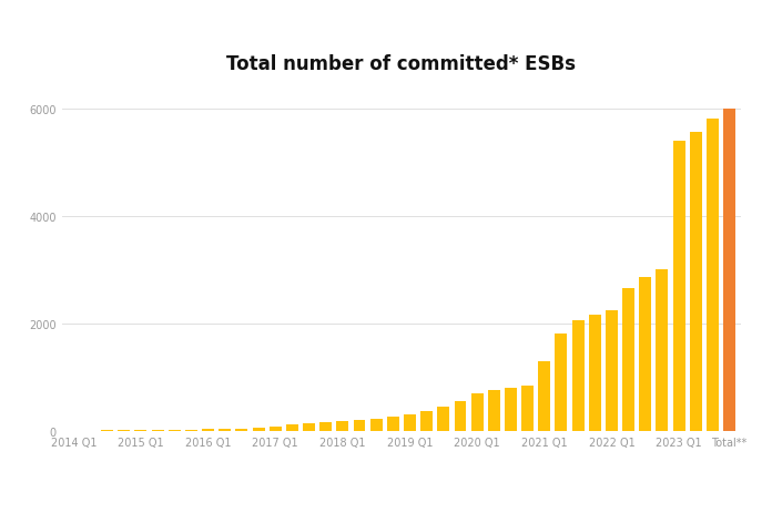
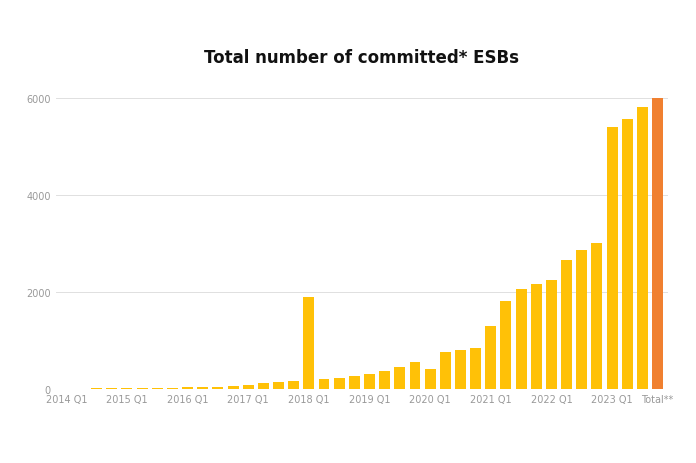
2018 Q1: 180 -> 1900
2020 Q1: 700 -> 400
